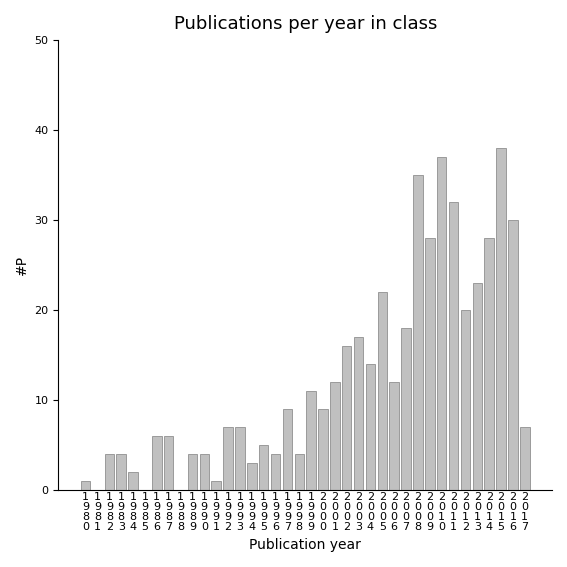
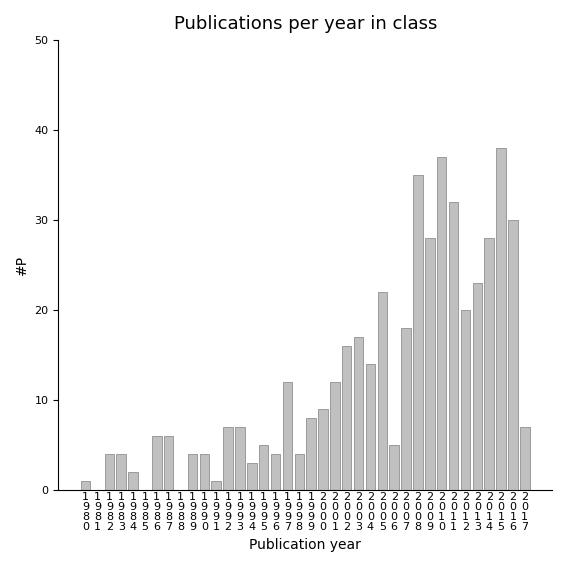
1 9 9 7: 9 -> 12
1 9 9 9: 11 -> 8
2 0 0 6: 12 -> 5
